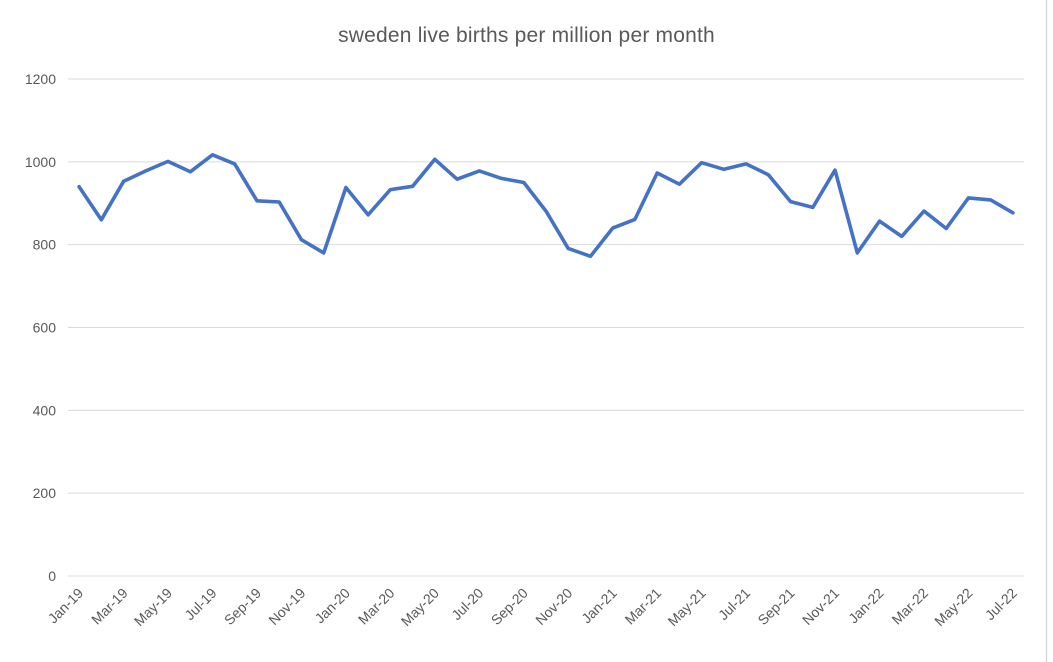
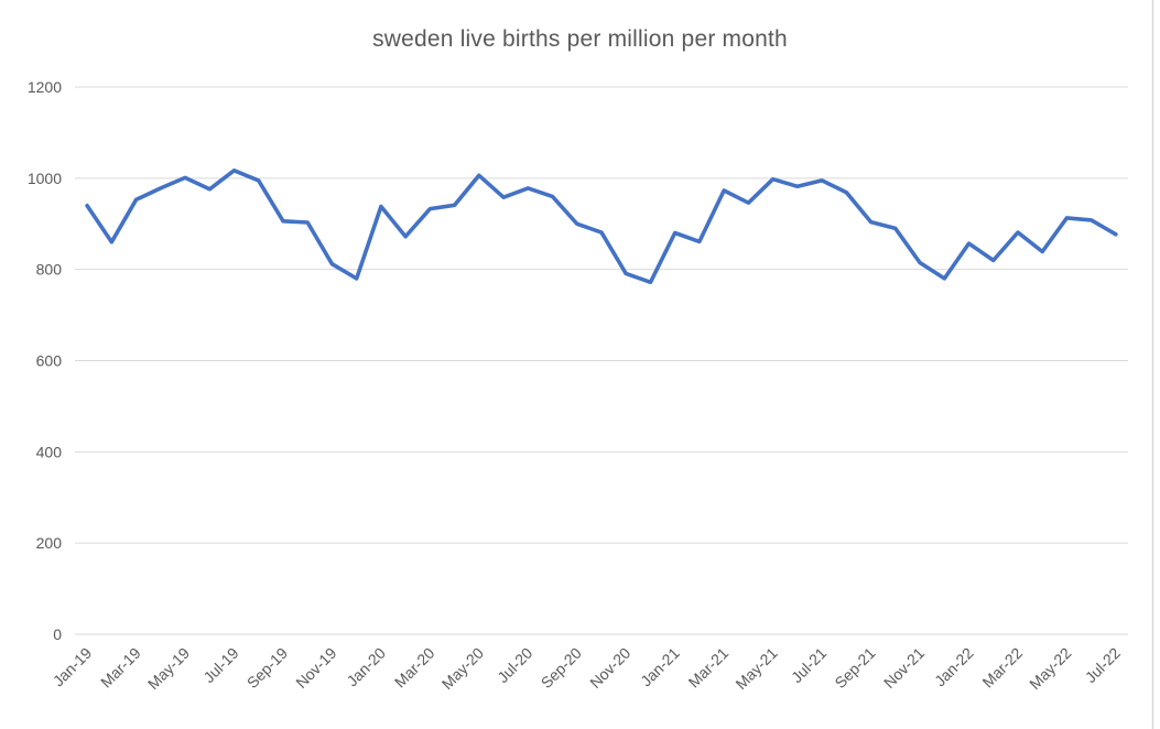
Sep-20: 950 -> 900
Jan-21: 840 -> 880
Nov-21: 980 -> 820
